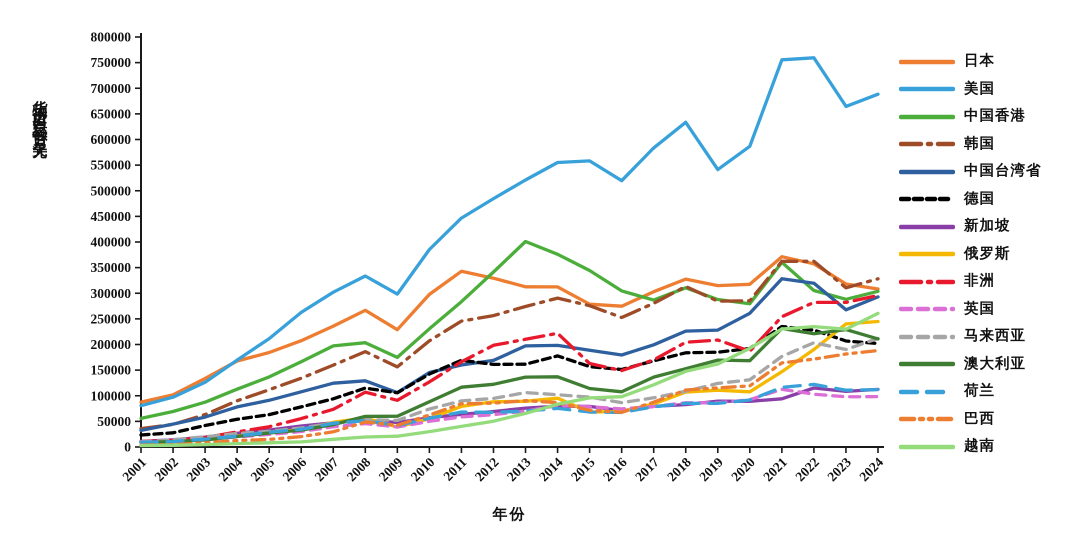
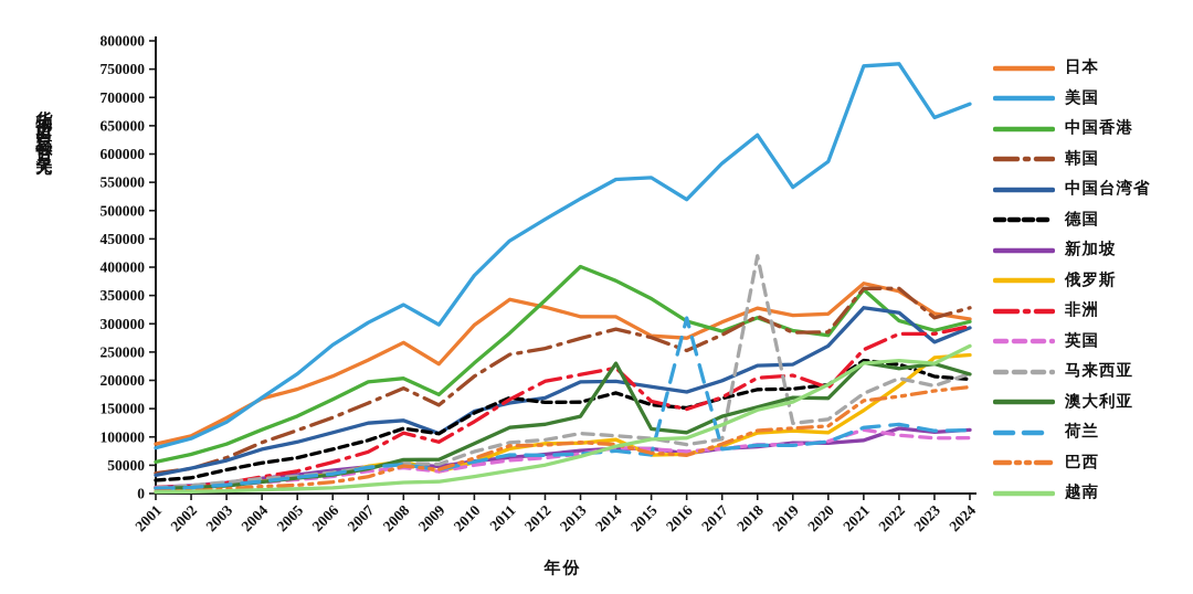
澳大利亚/2014: 140000 -> 230000
荷兰/2016: 70000 -> 310000
马来西亚/2018: 110000 -> 420000
